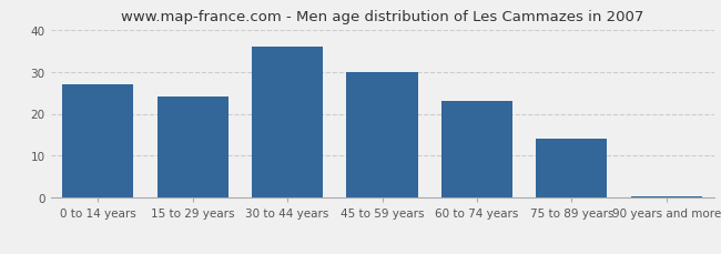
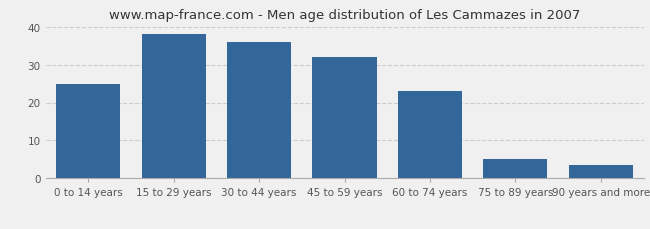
0 to 14 years: 27.0 -> 25.0
15 to 29 years: 24.0 -> 38.0
45 to 59 years: 30.0 -> 32.0
75 to 89 years: 14.0 -> 5.0
90 years and more: 0.5 -> 3.5
